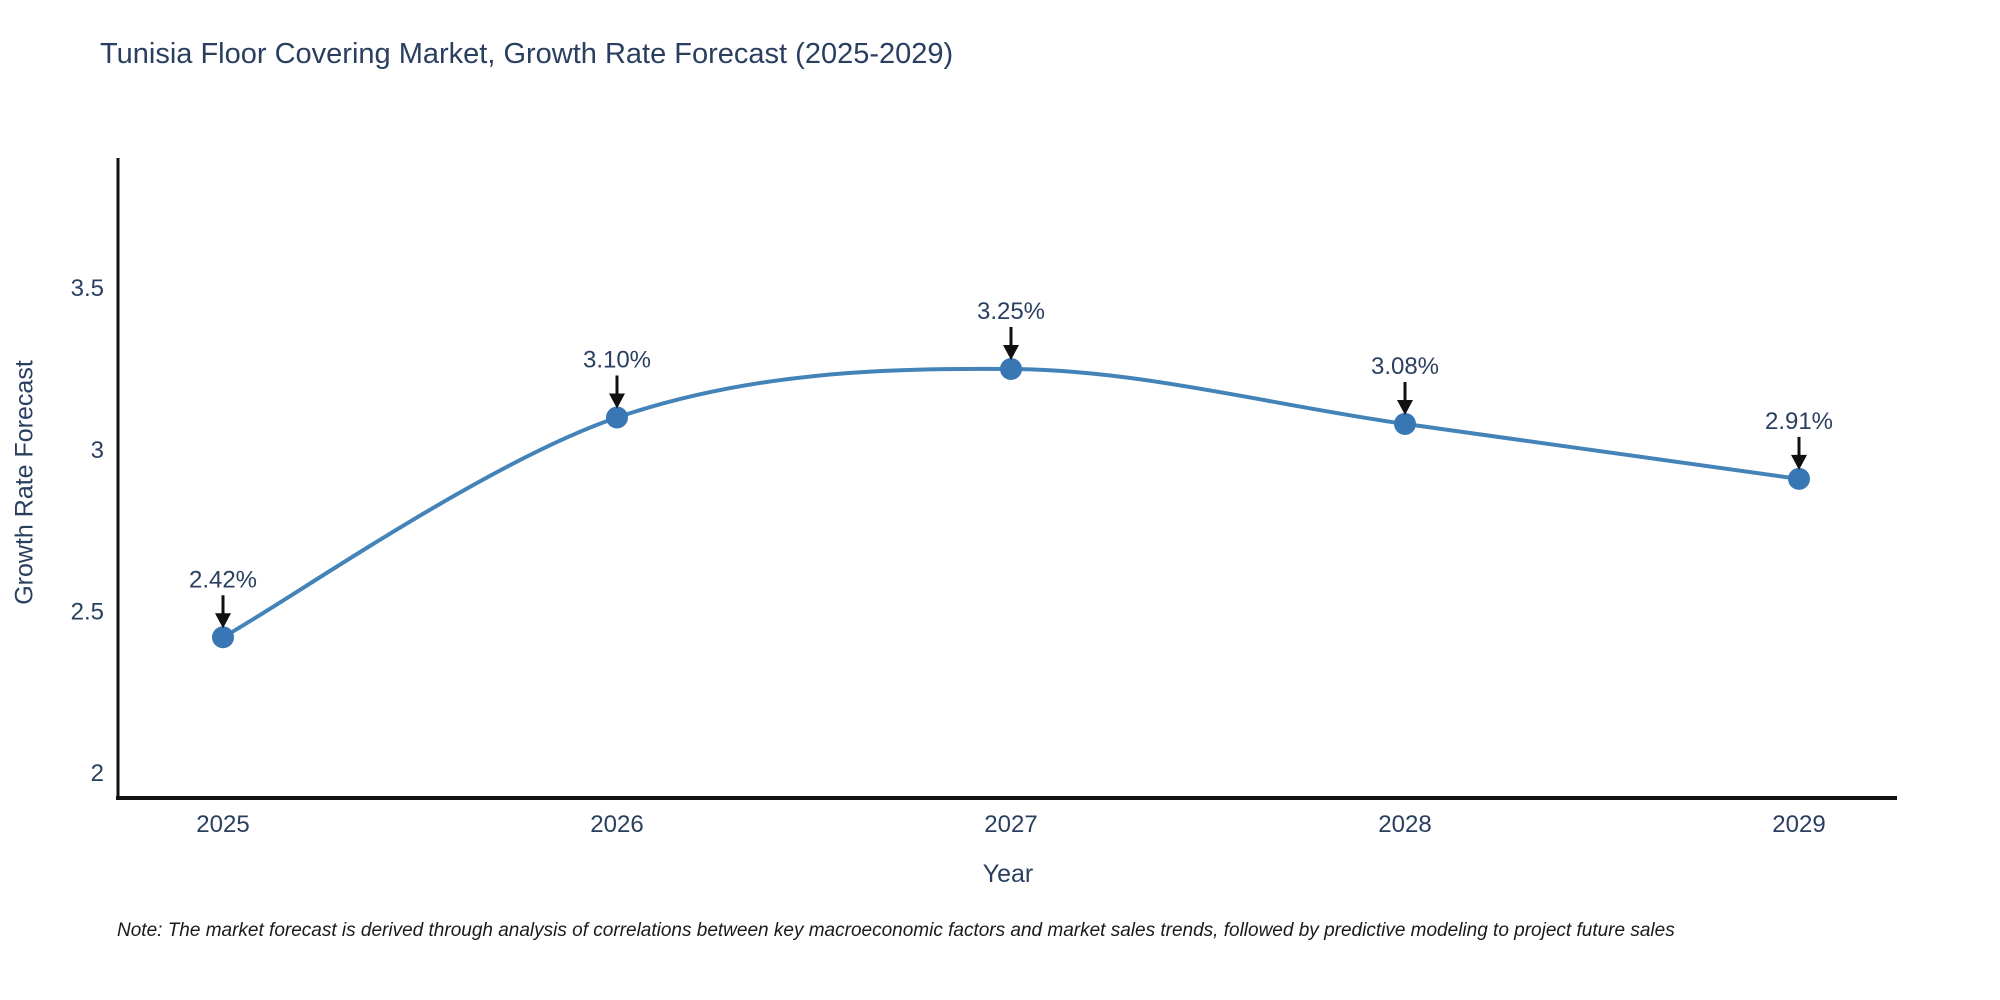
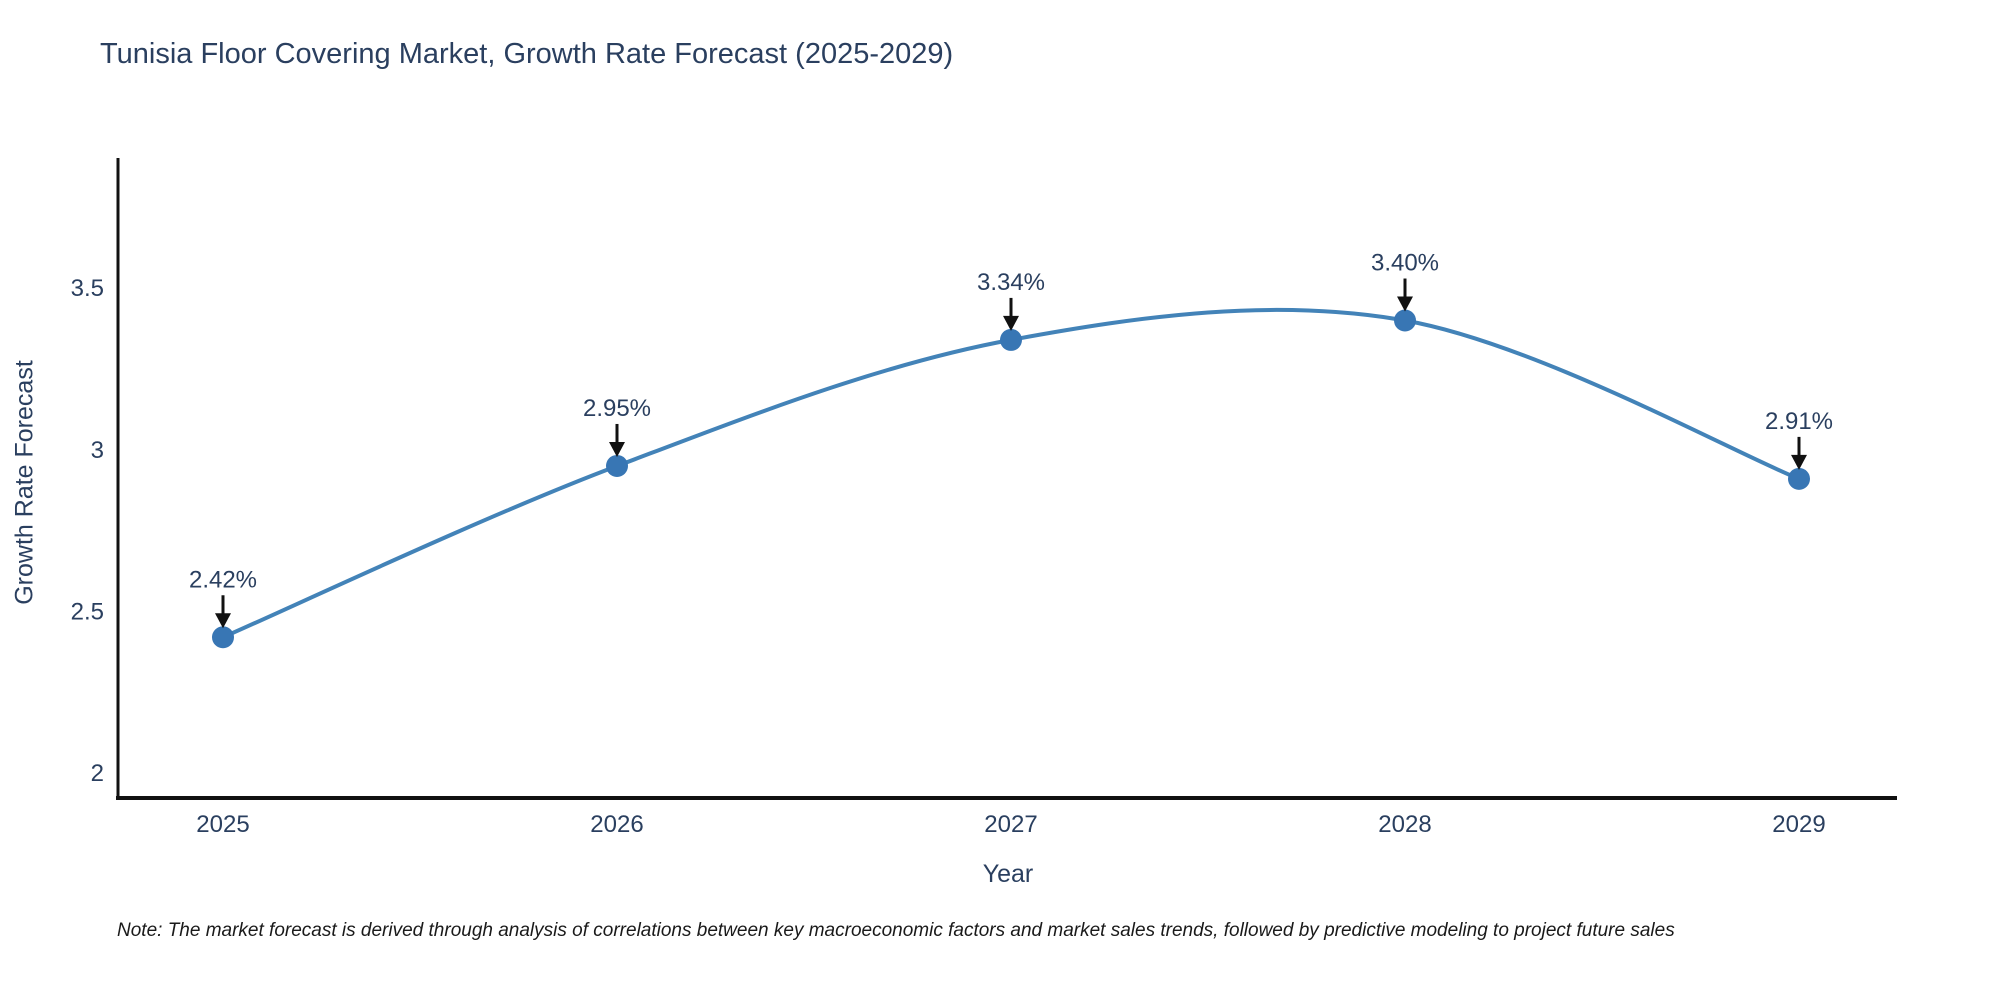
2026: 3.10% -> 2.95%
2027: 3.25% -> 3.34%
2028: 3.08% -> 3.40%
